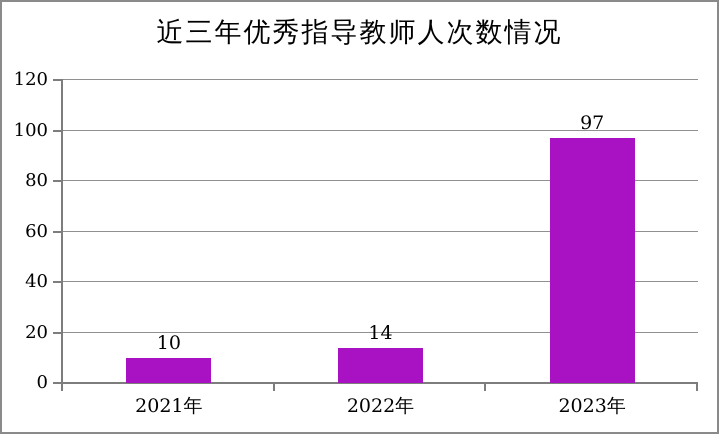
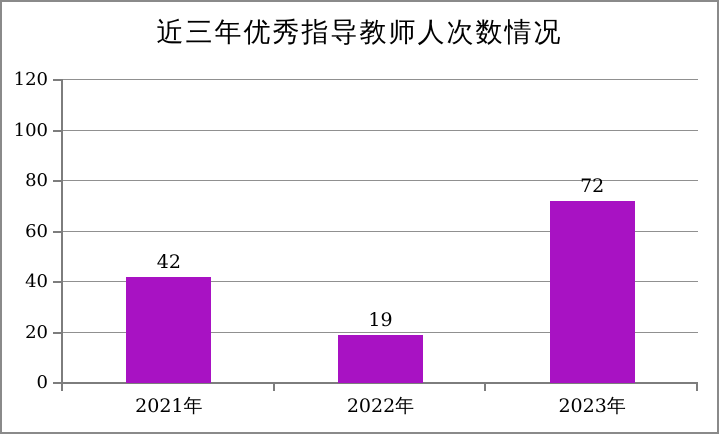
2021年: 10 -> 42
2022年: 14 -> 19
2023年: 97 -> 72
